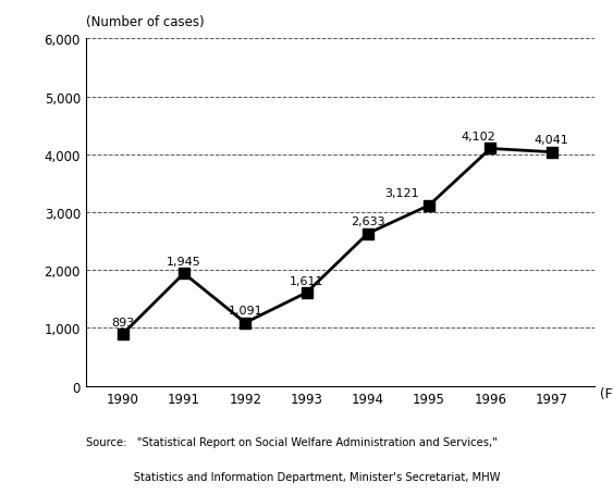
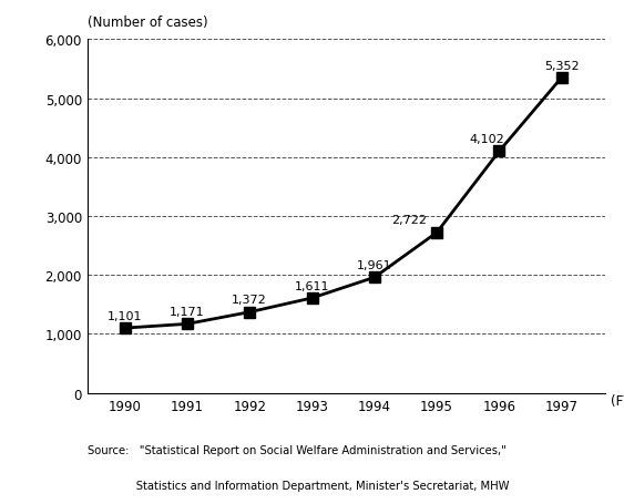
1990: 893 -> 1,101
1991: 1,945 -> 1,171
1992: 1,091 -> 1,372
1994: 2,633 -> 1,961
1995: 3,121 -> 2,722
1997: 4,041 -> 5,352
